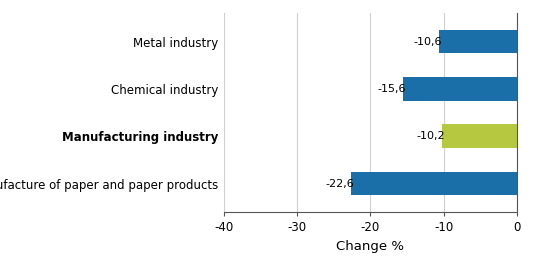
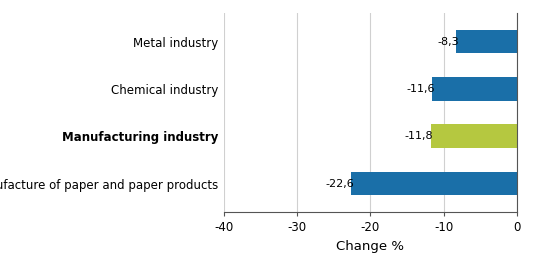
Metal industry: -10,6 -> -8,3
Chemical industry: -15,6 -> -11,6
Manufacturing industry: -10,2 -> -11,8
